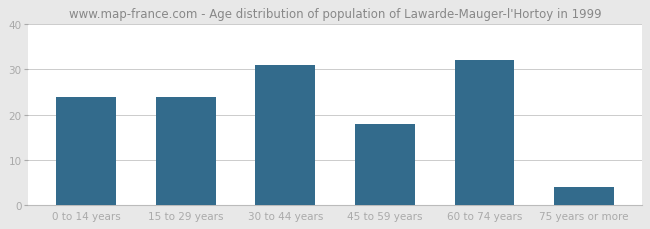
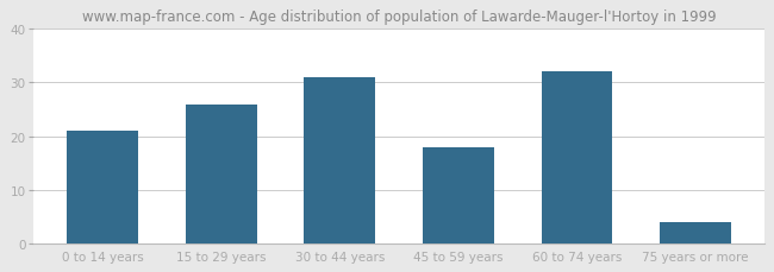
0 to 14 years: 24 -> 21
15 to 29 years: 24 -> 26
